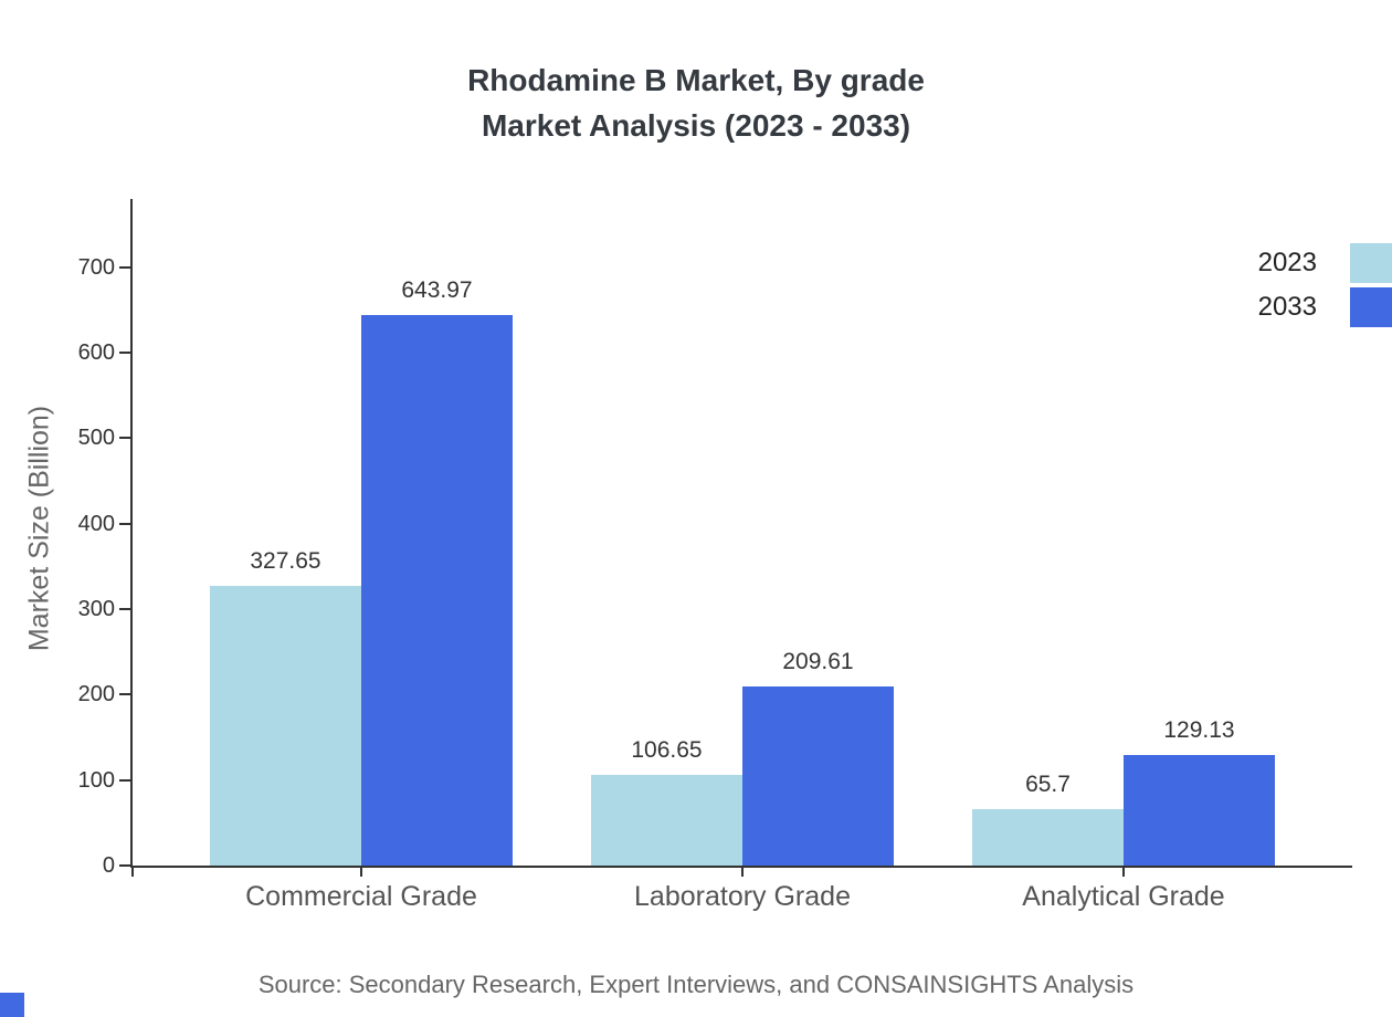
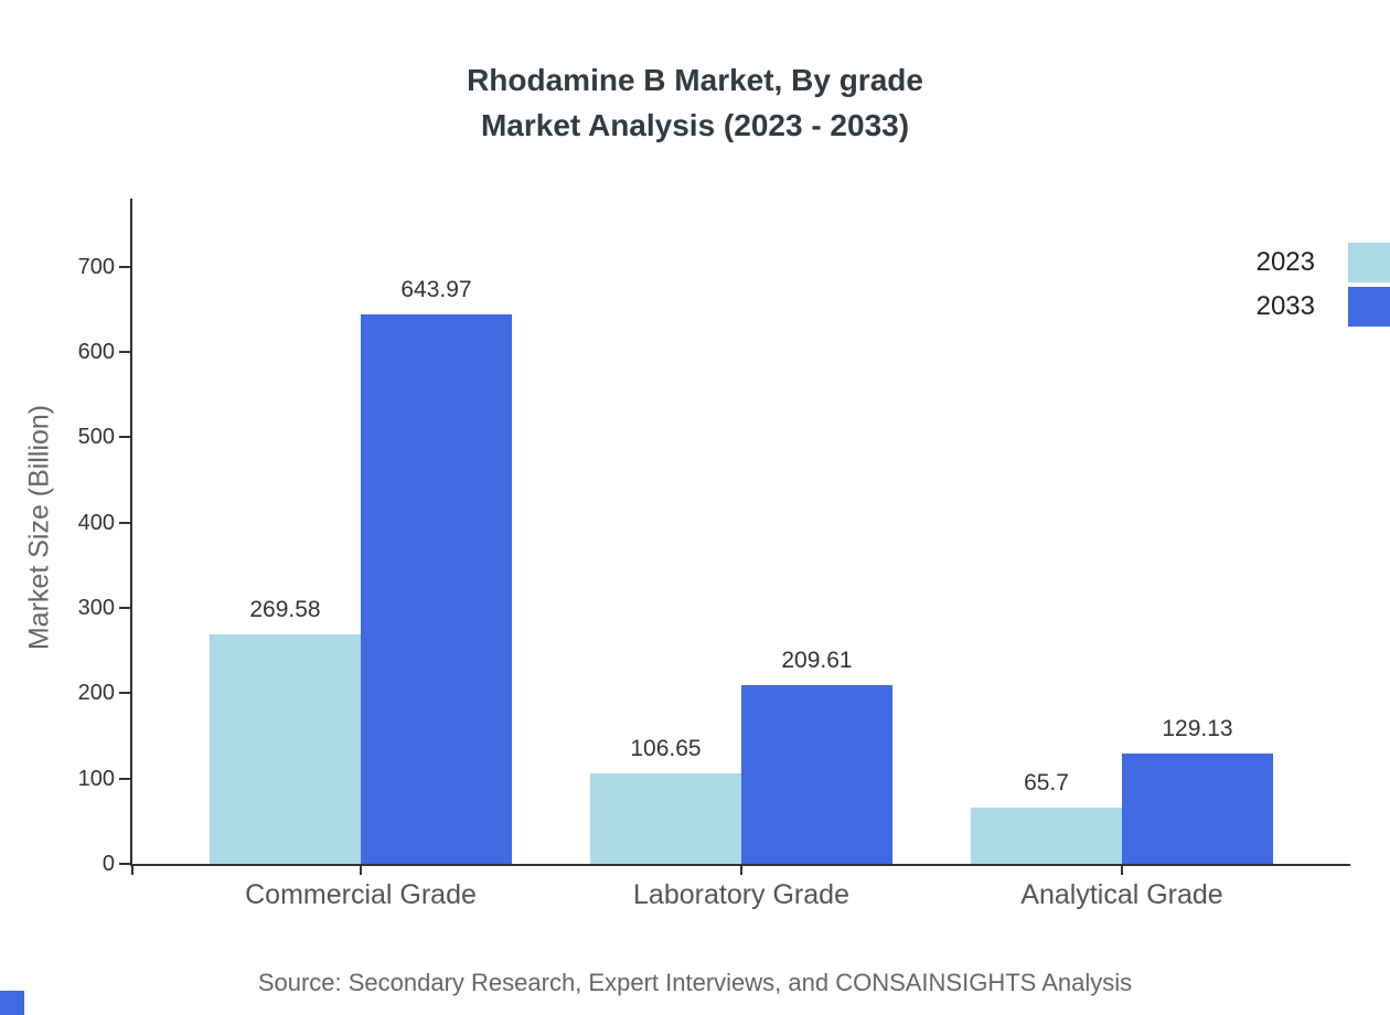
2023/Commercial Grade: 327.65 -> 269.58
